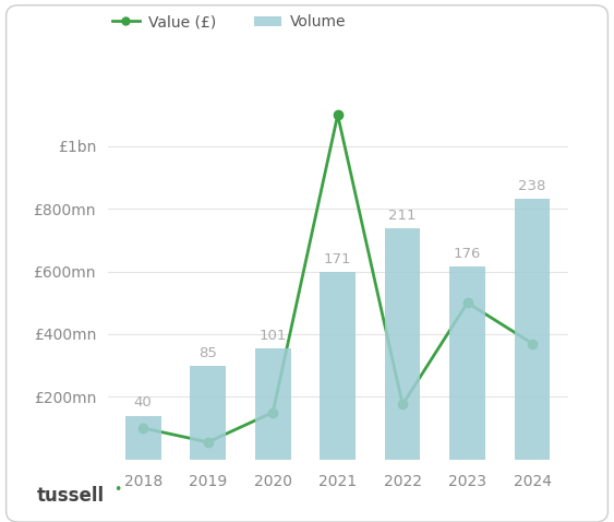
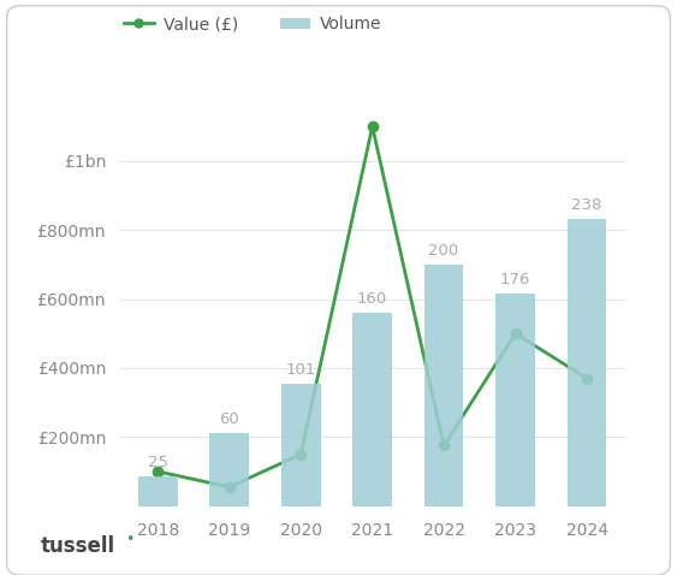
Volume/2018: 40 -> 25
Volume/2019: 85 -> 60
Volume/2021: 171 -> 160
Volume/2022: 211 -> 200
